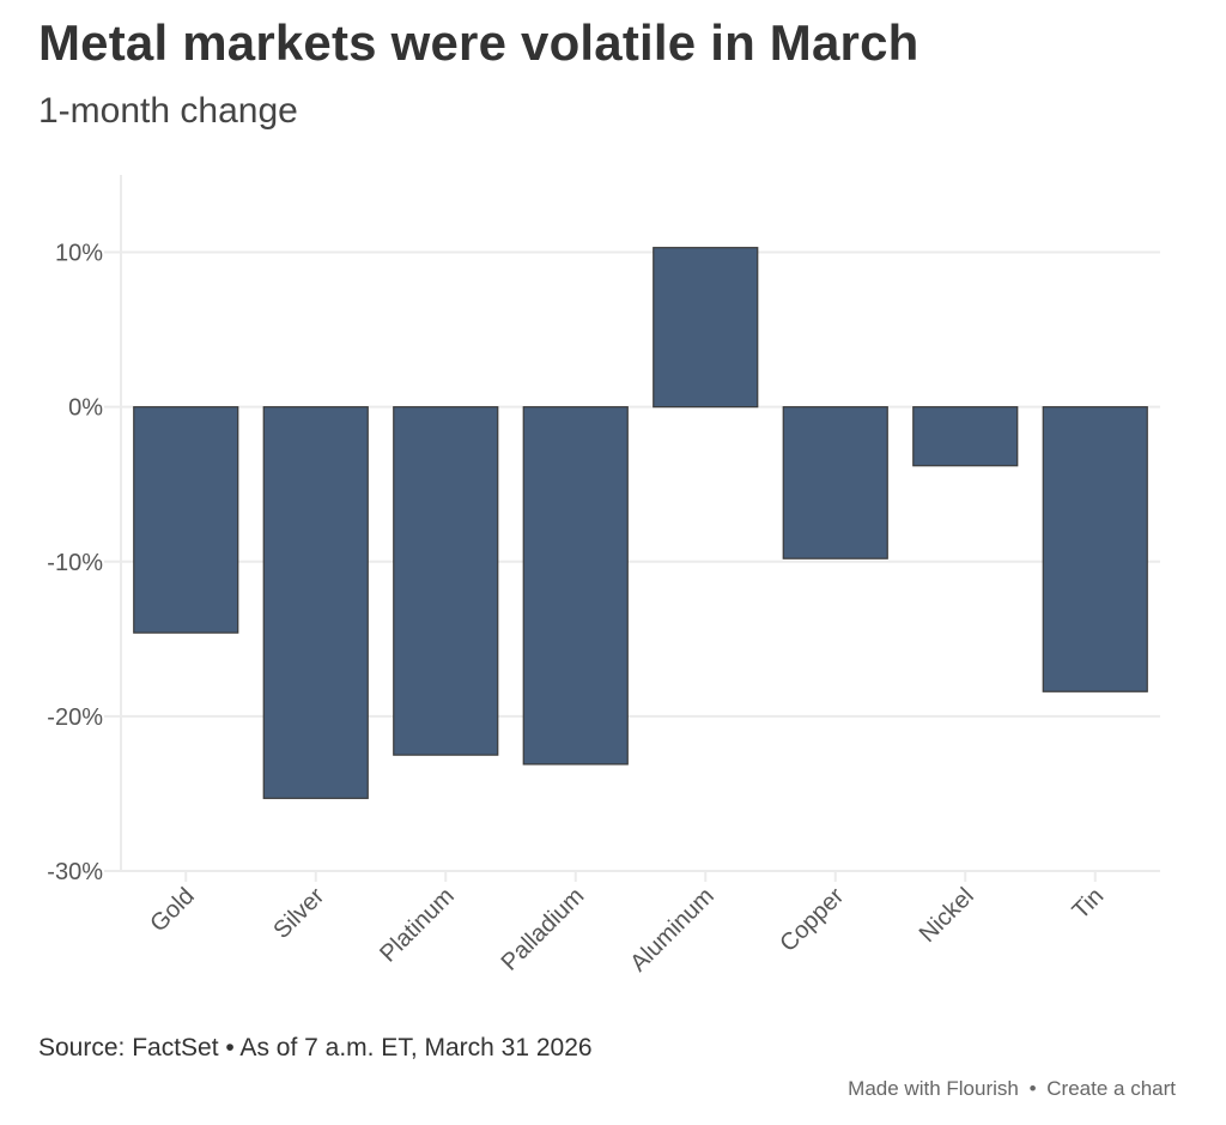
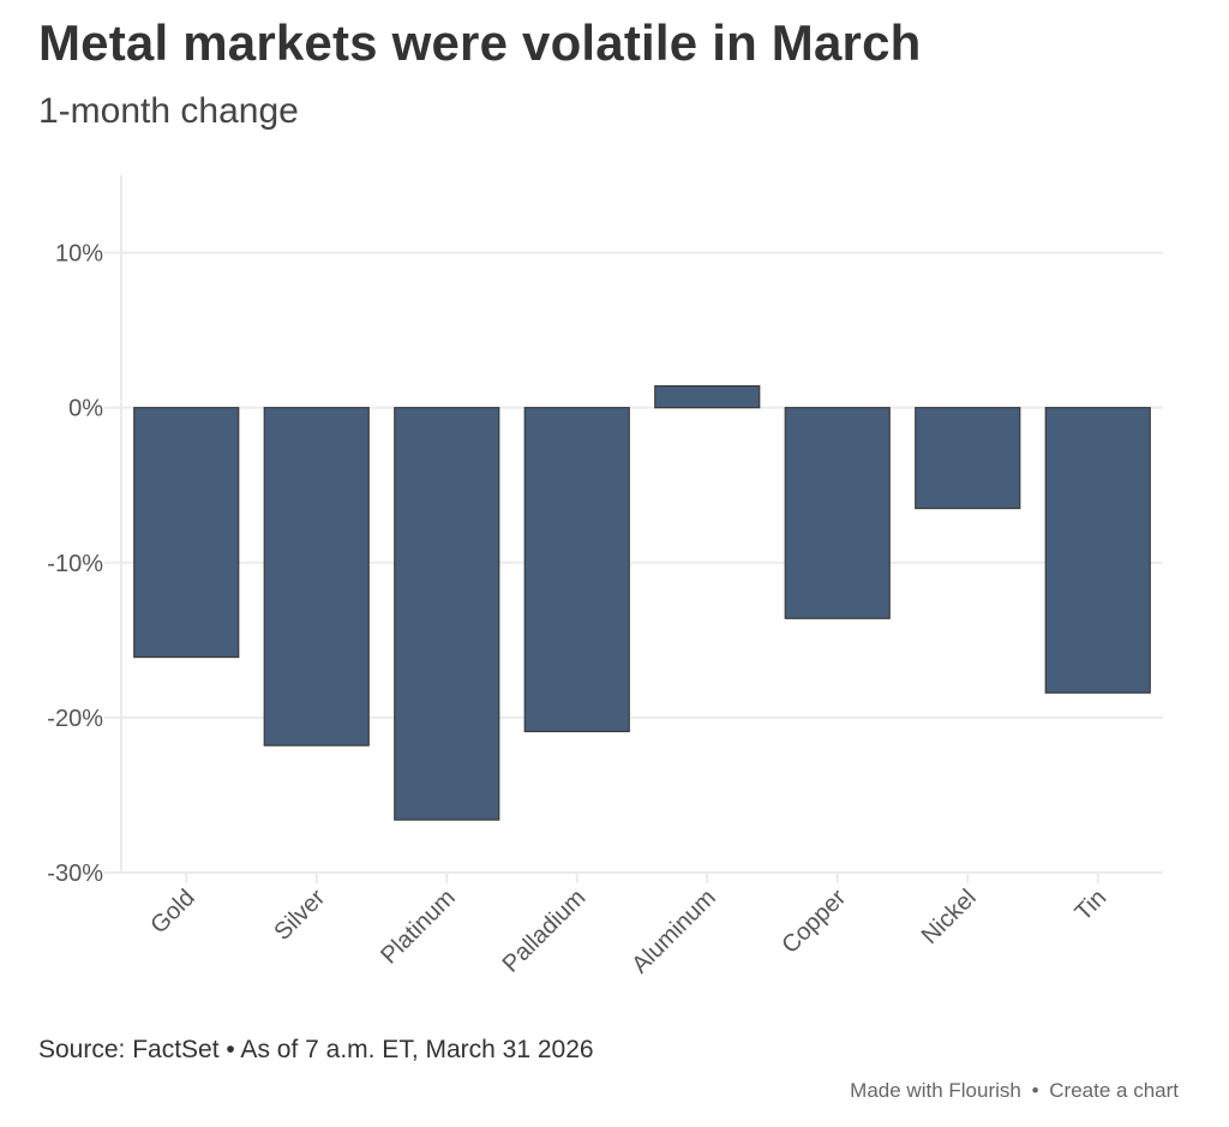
Gold: -14.6% -> -16.1%
Silver: -25.3% -> -21.8%
Platinum: -22.5% -> -26.6%
Palladium: -23.1% -> -20.9%
Aluminum: 10.3% -> 1.4%
Copper: -9.8% -> -13.6%
Nickel: -3.8% -> -6.5%
